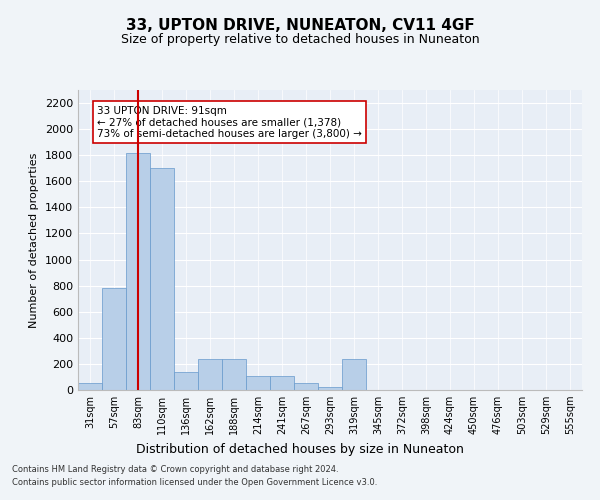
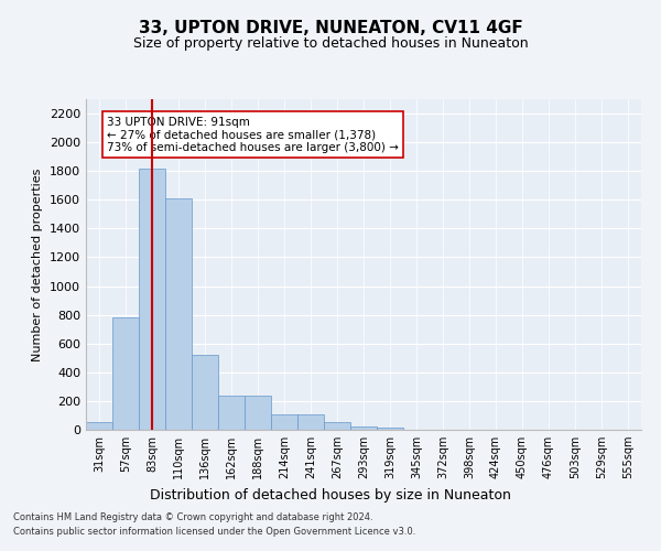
110sqm: 1700 -> 1610
136sqm: 140 -> 520
319sqm: 240 -> 20
